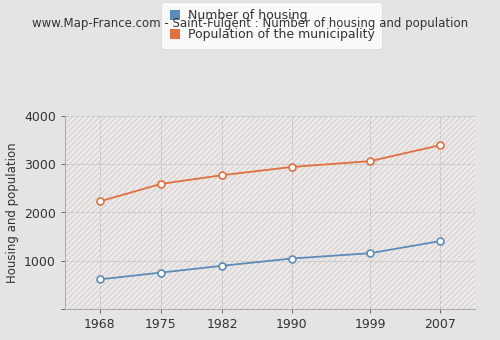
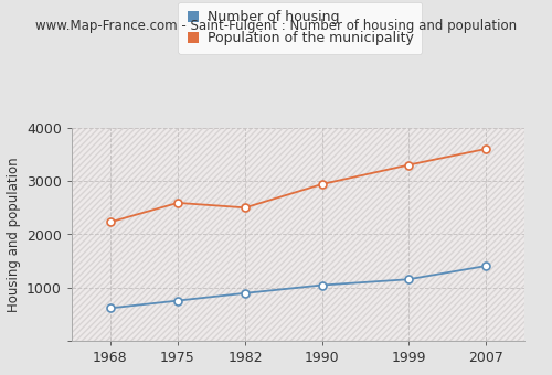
Population of the municipality/1982: 2770 -> 2500
Population of the municipality/1999: 3060 -> 3300
Population of the municipality/2007: 3390 -> 3600
